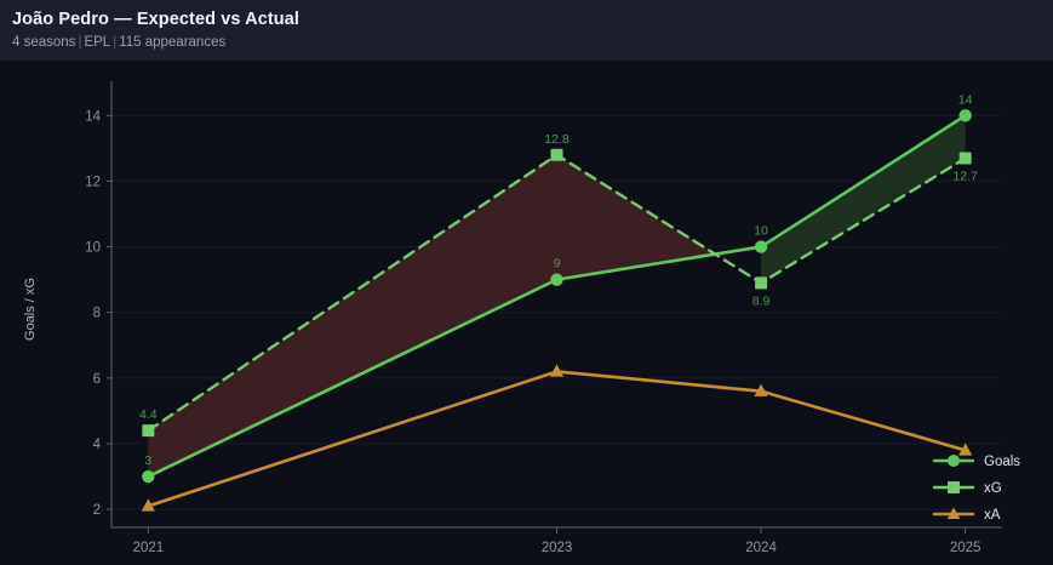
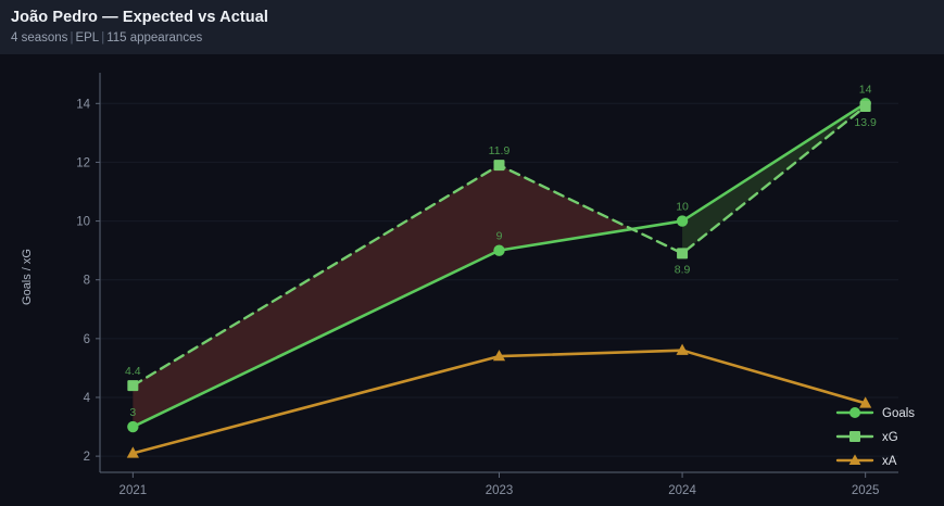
xG/2023: 12.8 -> 11.9
xA/2023: 6.2 -> 5.4
xG/2025: 12.7 -> 13.9
